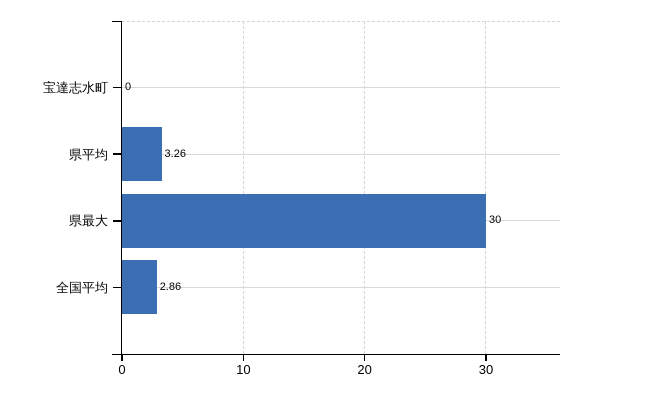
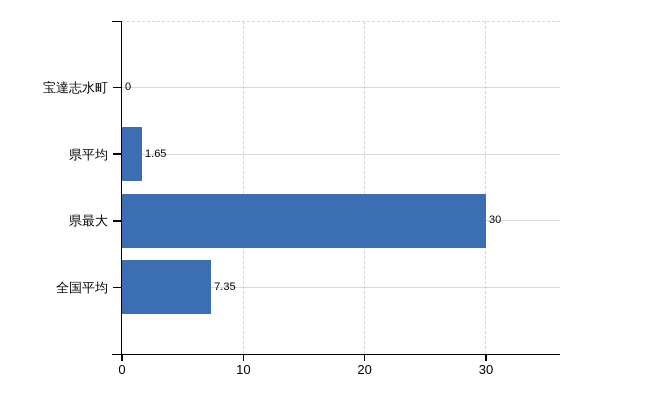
県平均: 3.26 -> 1.65
全国平均: 2.86 -> 7.35
